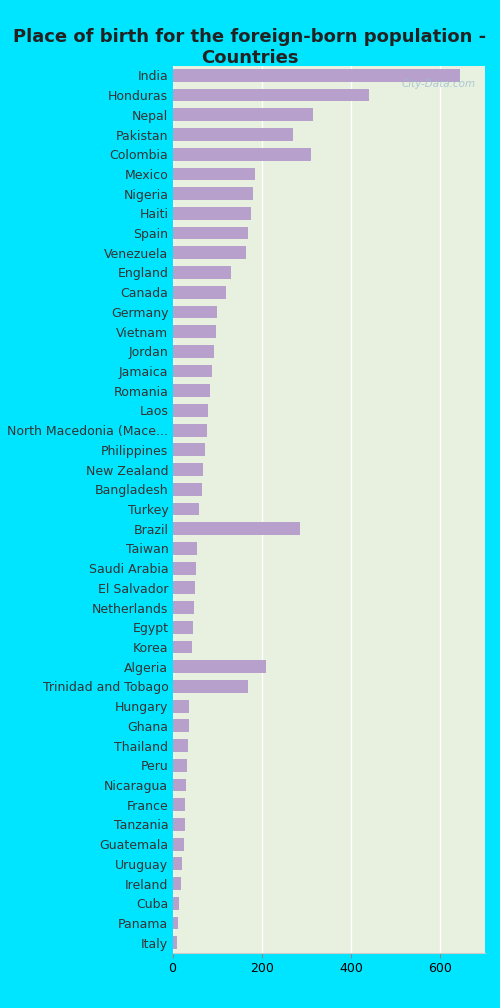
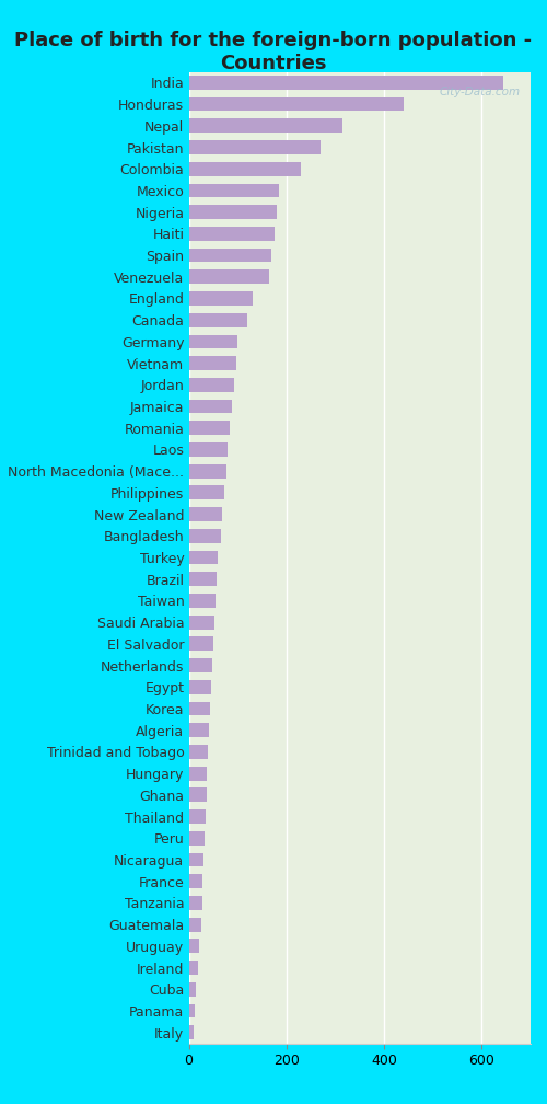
Colombia: 310 -> 230
Brazil: 285 -> 58
Algeria: 210 -> 42
Trinidad and Tobago: 170 -> 40
